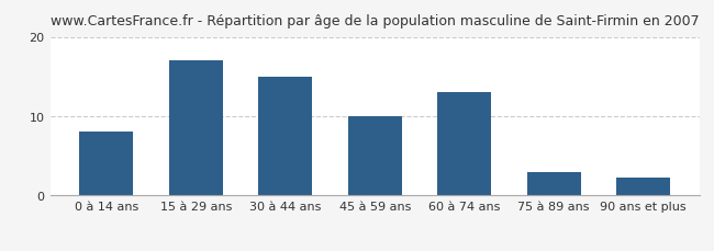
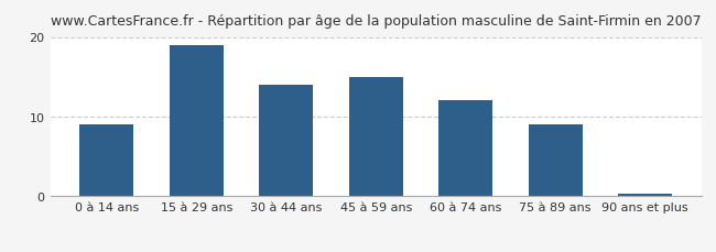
0 à 14 ans: 8.0 -> 9.0
15 à 29 ans: 17.0 -> 19.0
30 à 44 ans: 15.0 -> 14.0
45 à 59 ans: 10.0 -> 15.0
60 à 74 ans: 13.0 -> 12.0
75 à 89 ans: 3.0 -> 9.0
90 ans et plus: 2.2 -> 0.3
